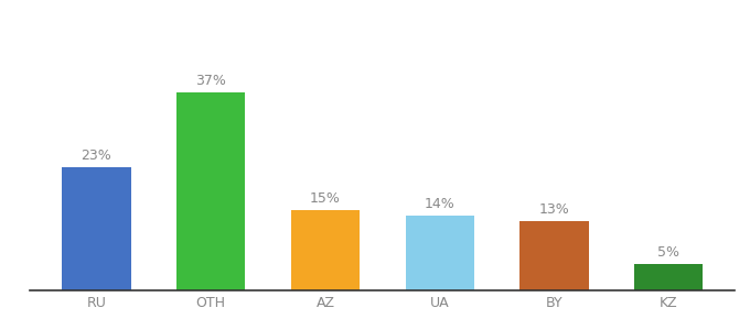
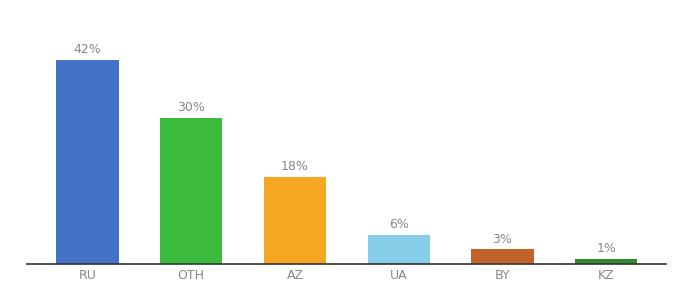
RU: 23% -> 42%
OTH: 37% -> 30%
AZ: 15% -> 18%
UA: 14% -> 6%
BY: 13% -> 3%
KZ: 5% -> 1%
